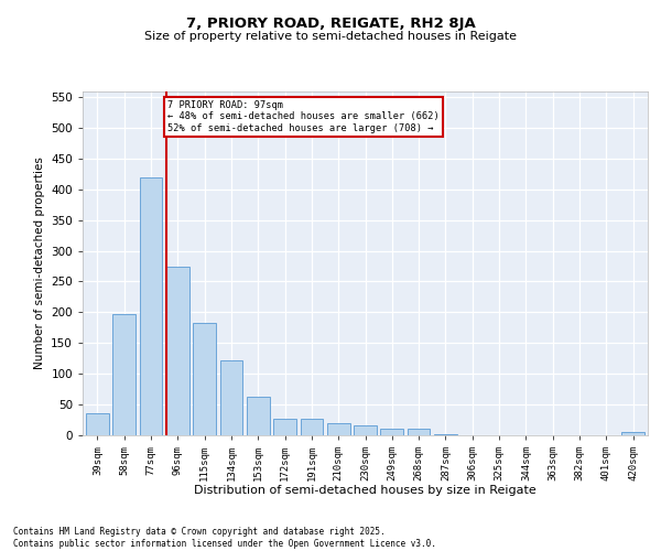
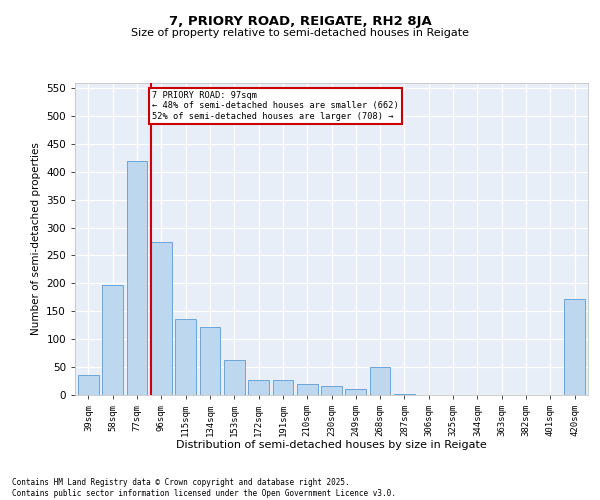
115sqm: 182 -> 136
268sqm: 10 -> 50
420sqm: 5 -> 172
